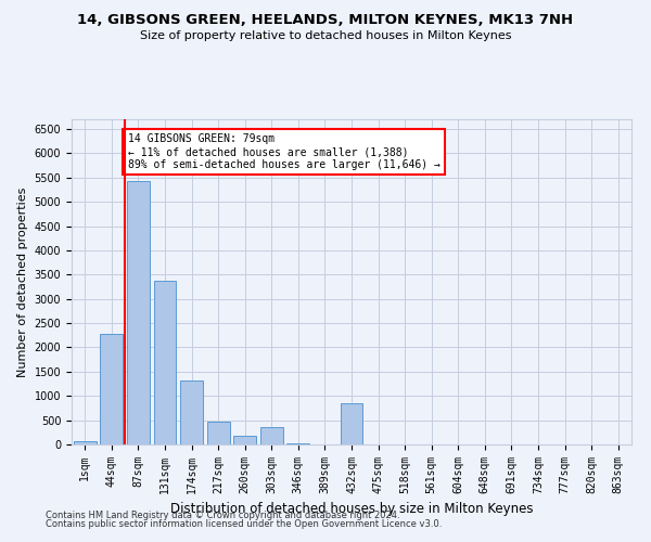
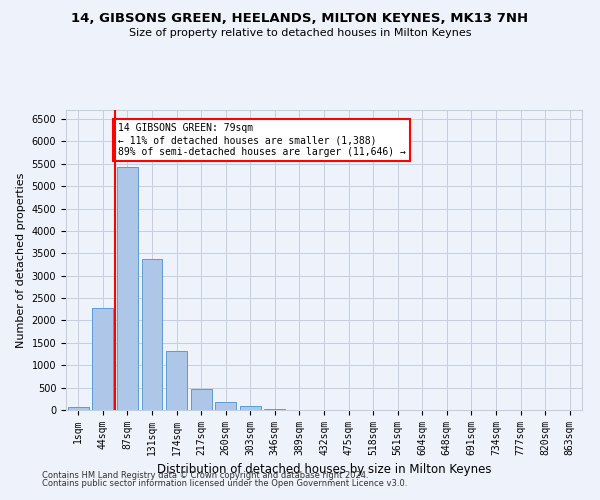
303sqm: 350 -> 80
432sqm: 850 -> 0
